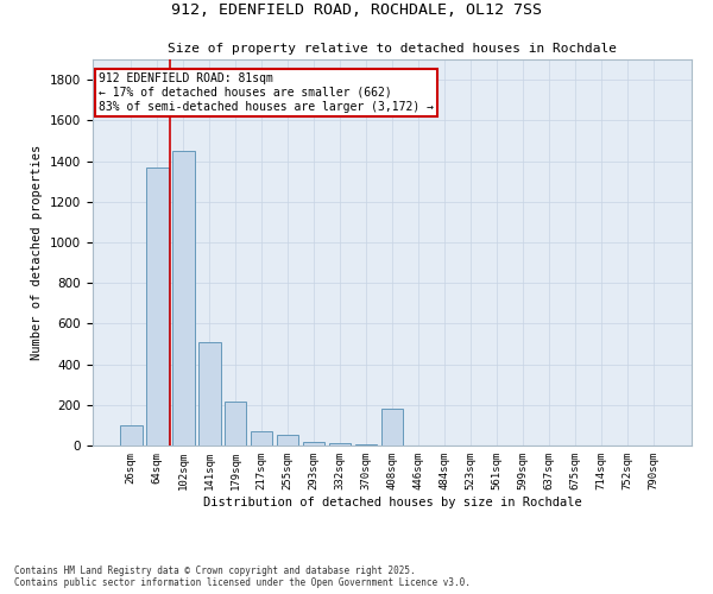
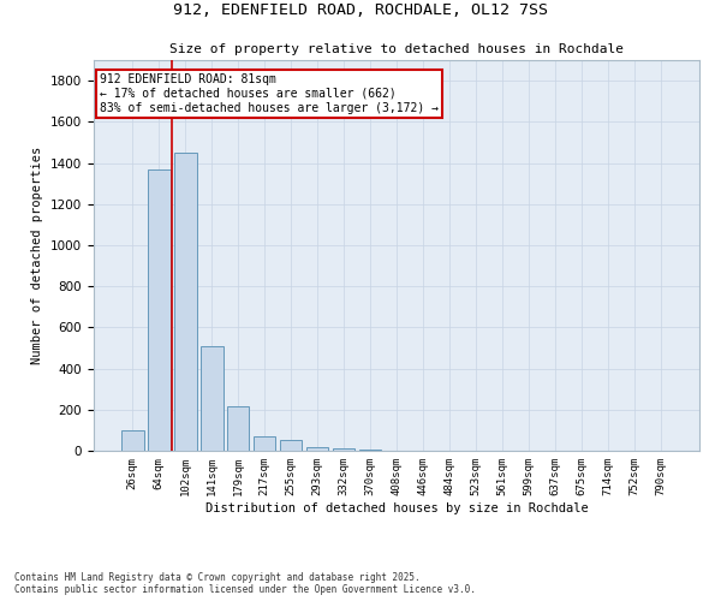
408sqm: 180 -> 0
